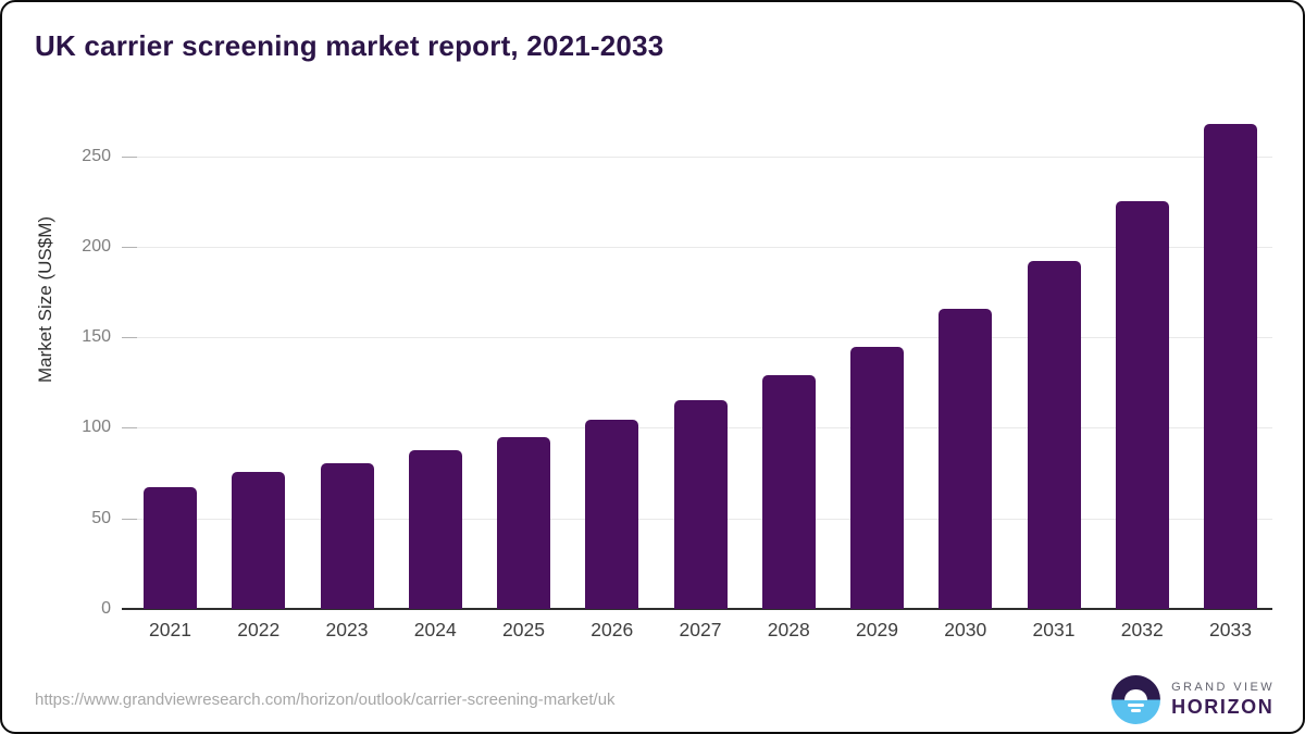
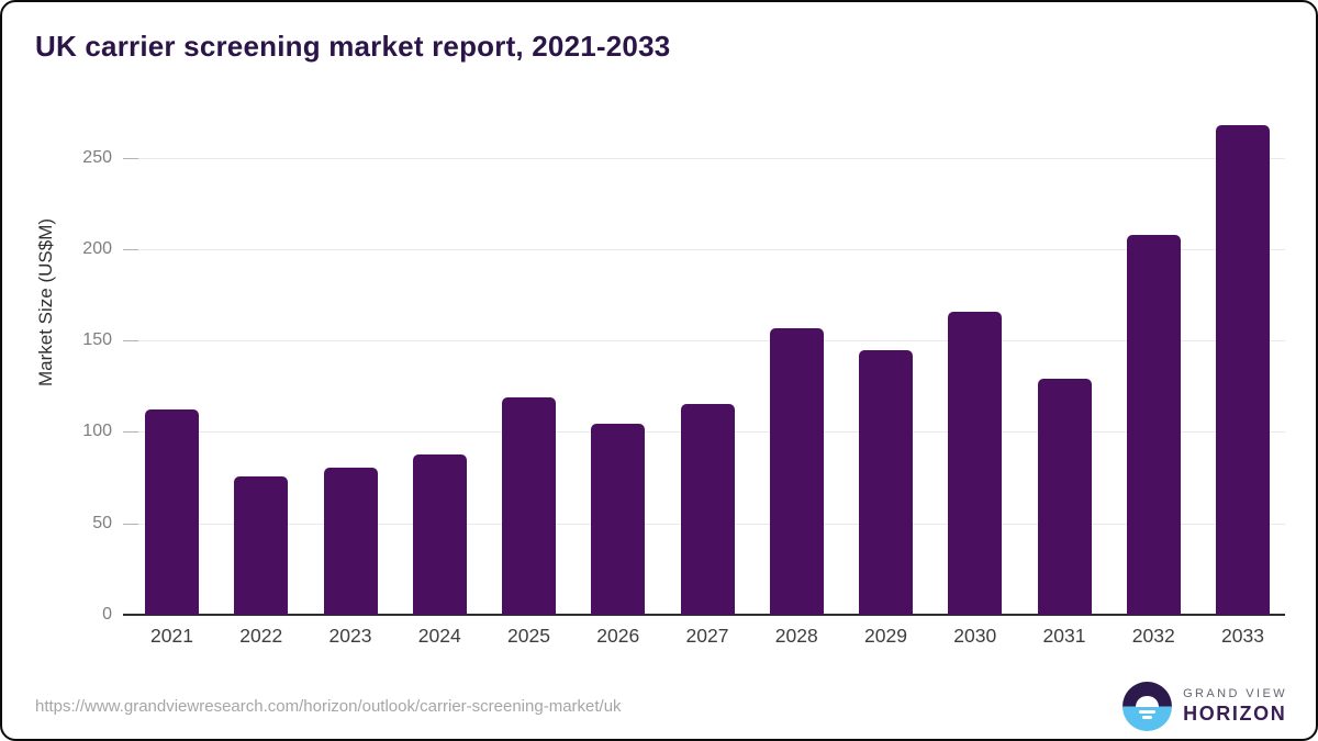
2021: 68 -> 112
2025: 95 -> 119
2028: 129 -> 157
2031: 192 -> 129
2032: 225 -> 208
